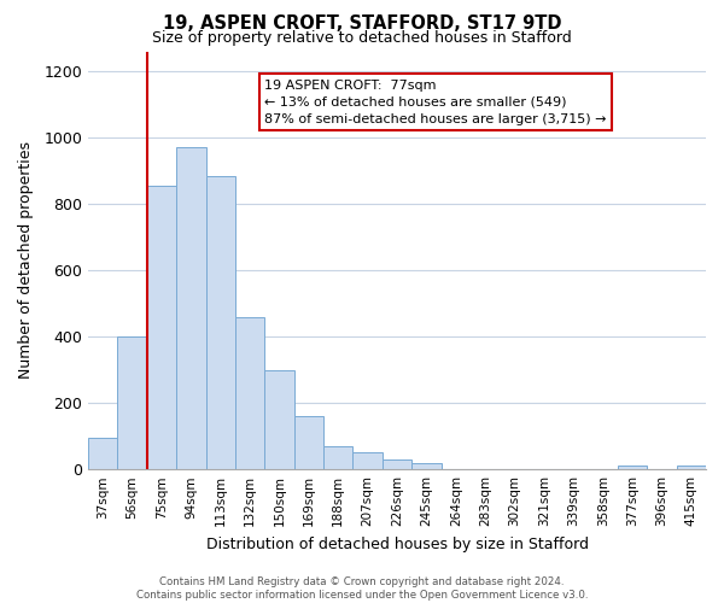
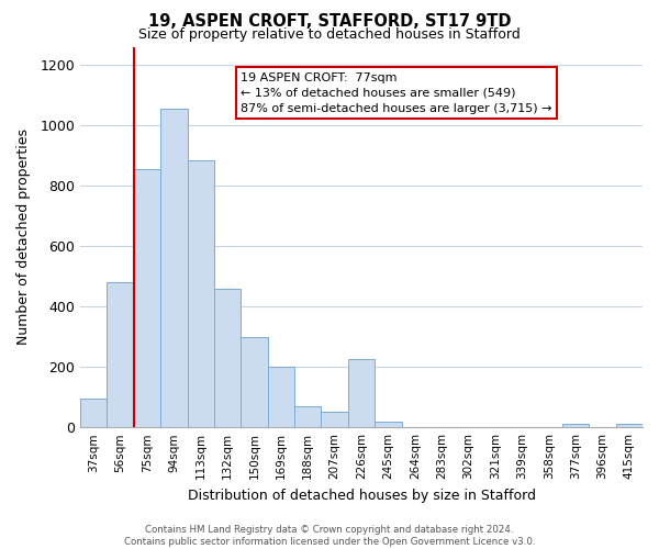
56sqm: 400 -> 480
94sqm: 970 -> 1055
169sqm: 160 -> 200
226sqm: 30 -> 225
